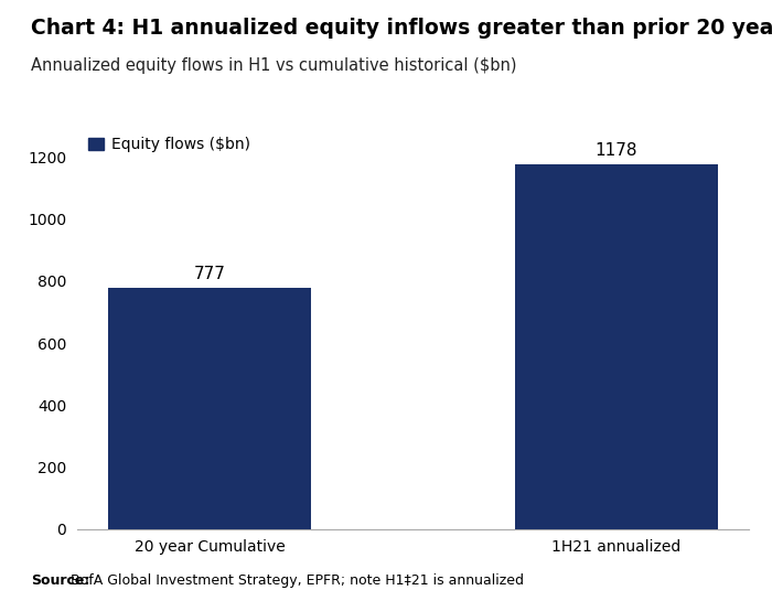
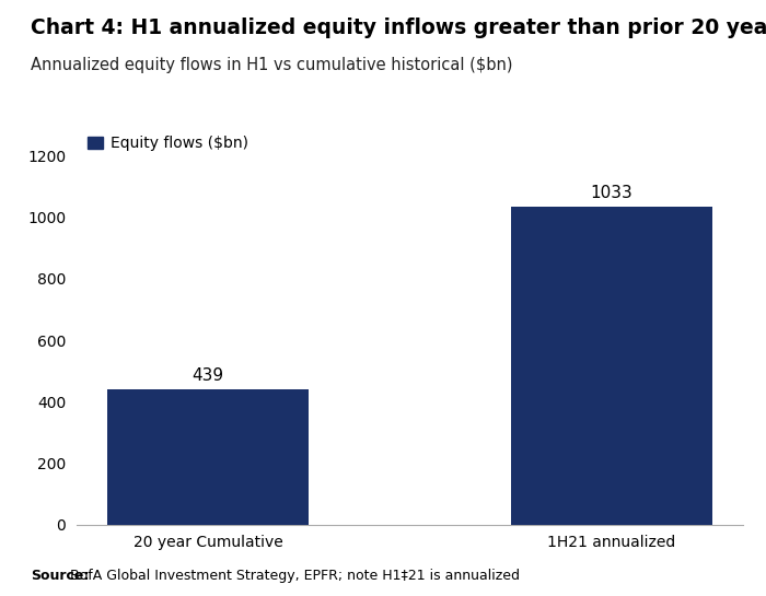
20 year Cumulative: 777 -> 439
1H21 annualized: 1178 -> 1033
